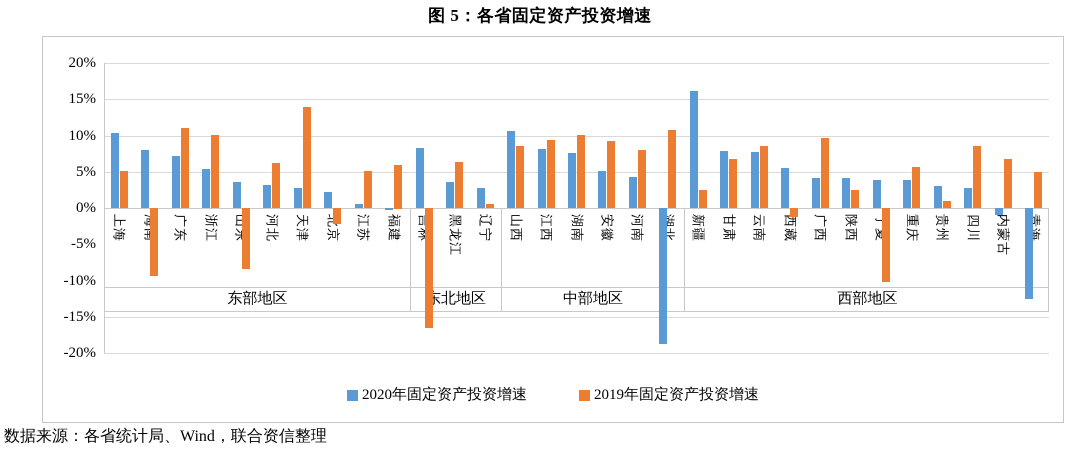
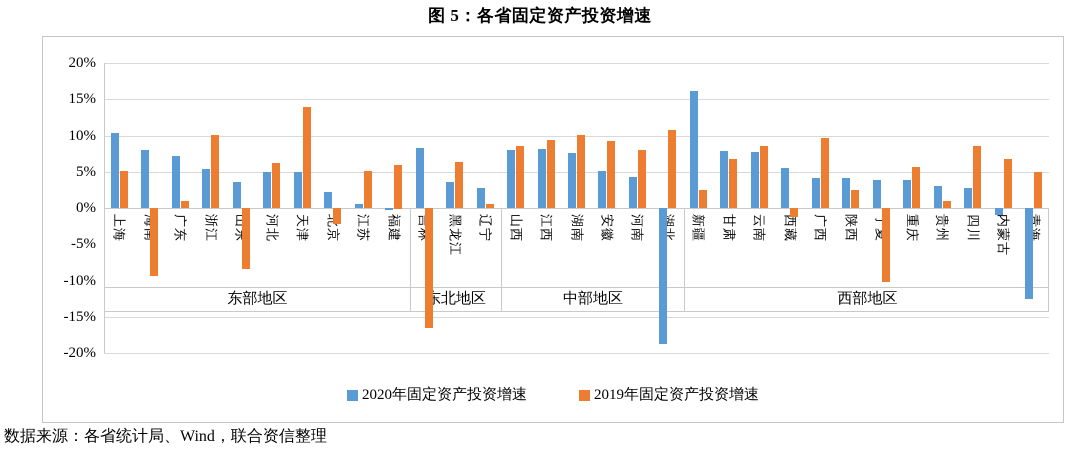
2019年固定资产投资增速/广东: 11% -> 1%
2020年固定资产投资增速/河北: 3% -> 5%
2020年固定资产投资增速/天津: 3% -> 5%
2020年固定资产投资增速/山西: 11% -> 8%
